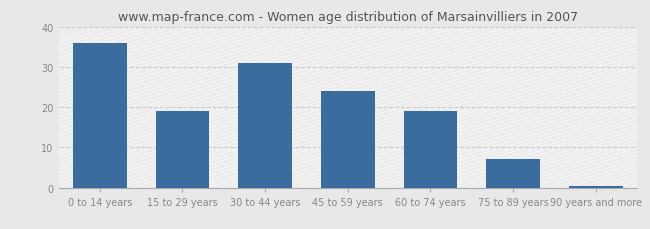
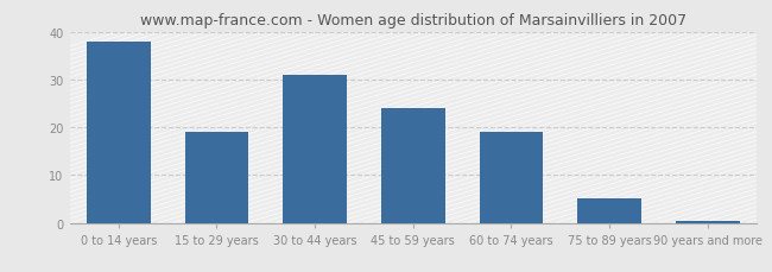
0 to 14 years: 36.0 -> 38.0
75 to 89 years: 7.0 -> 5.0
